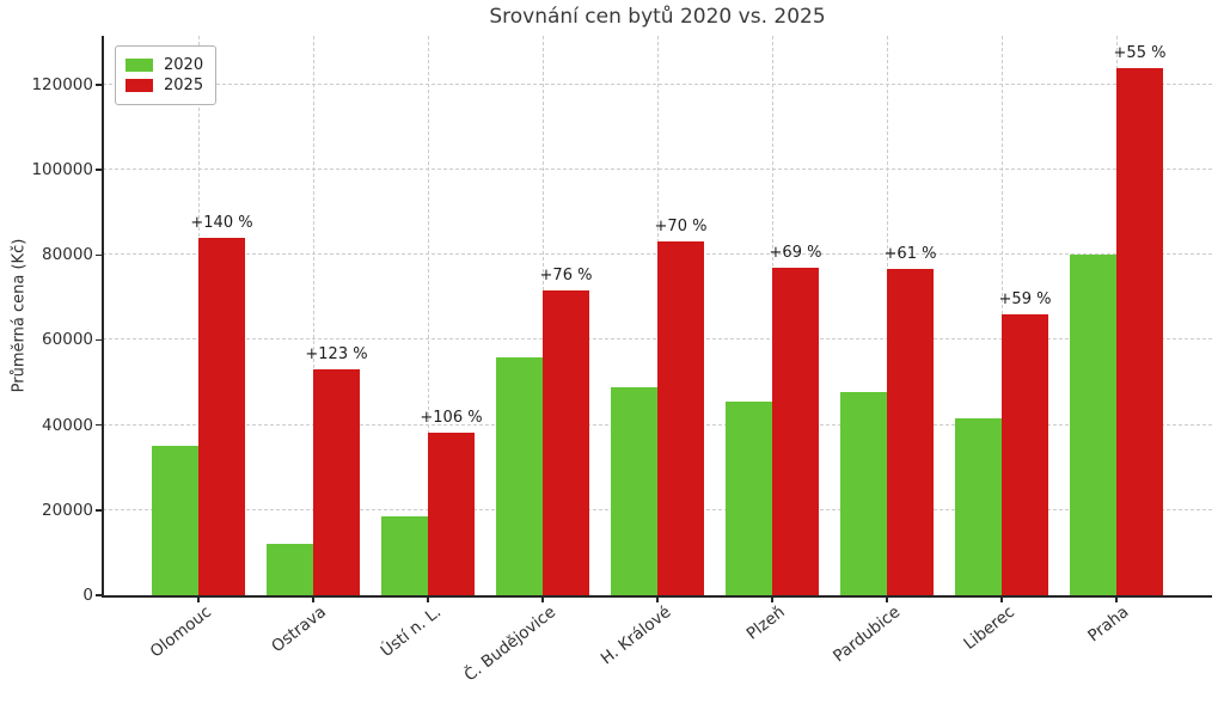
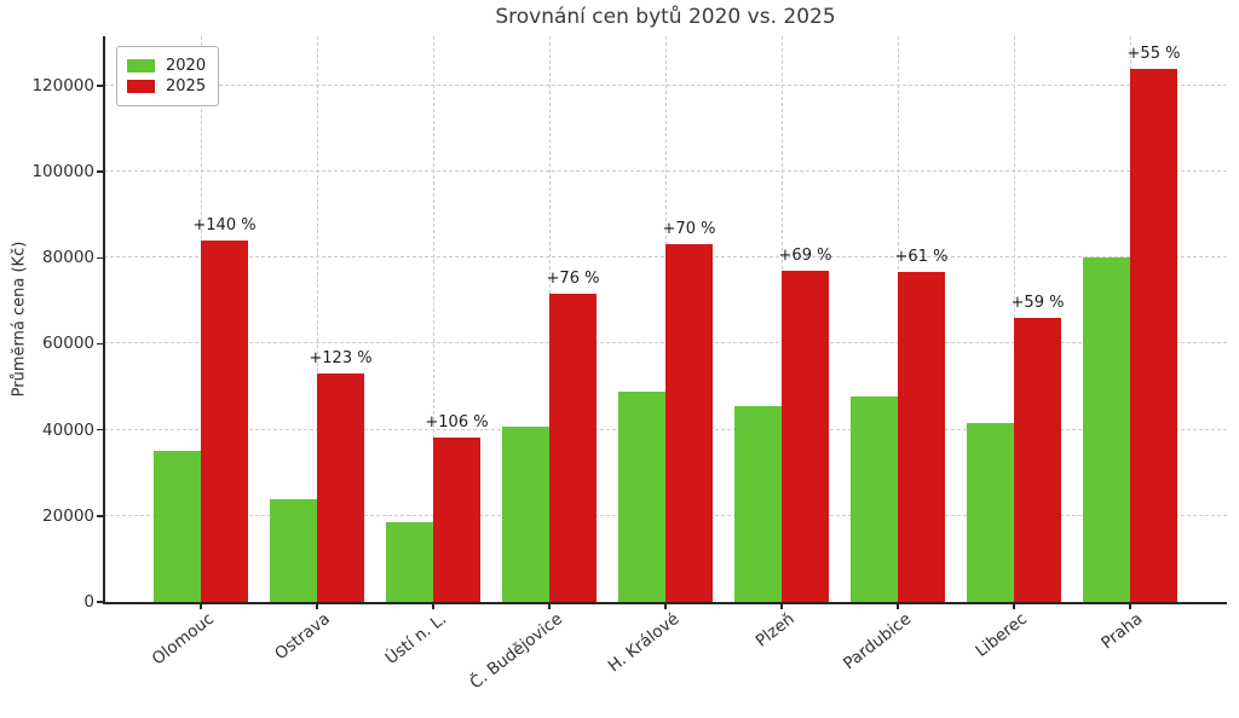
2020/Ostrava: 12000 -> 24000
2020/Č. Budějovice: 56000 -> 41000
